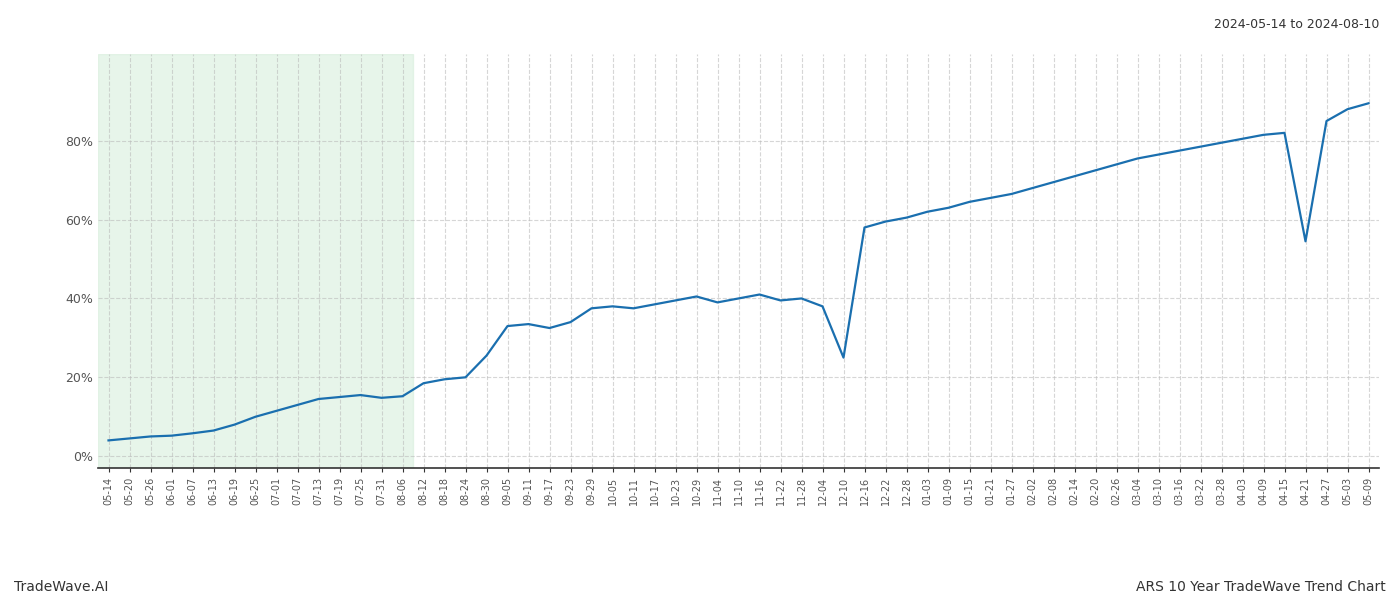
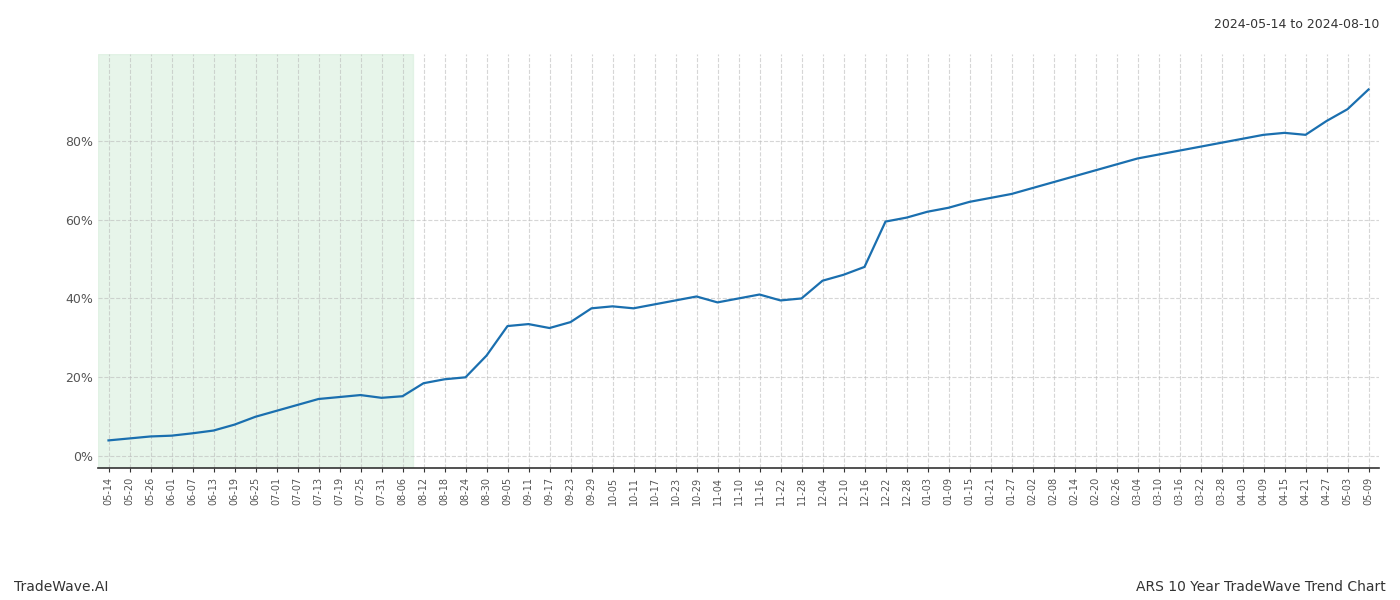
12-04: 38.0% -> 44.5%
12-10: 25.0% -> 46.0%
12-16: 58.0% -> 48.0%
04-21: 54.5% -> 81.5%
05-09: 89.5% -> 93.0%
